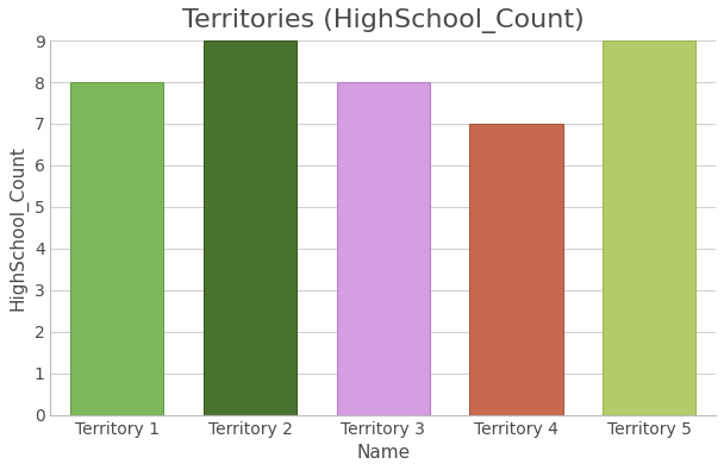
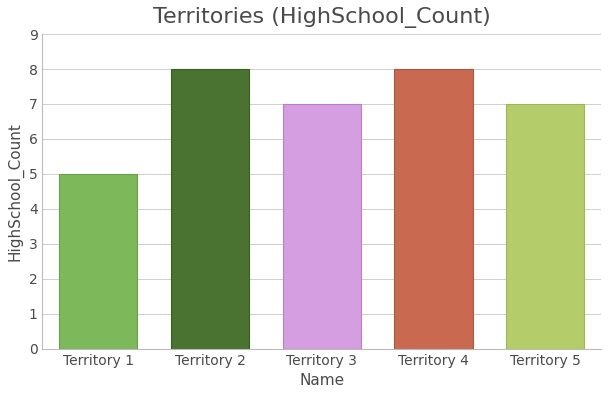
Territory 1: 8 -> 5
Territory 2: 9 -> 8
Territory 3: 8 -> 7
Territory 4: 7 -> 8
Territory 5: 9 -> 7
